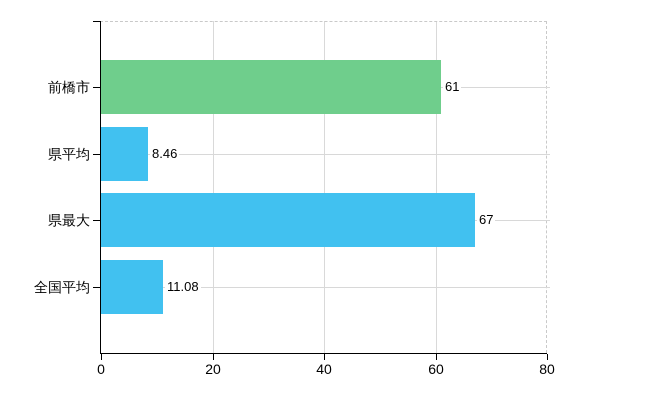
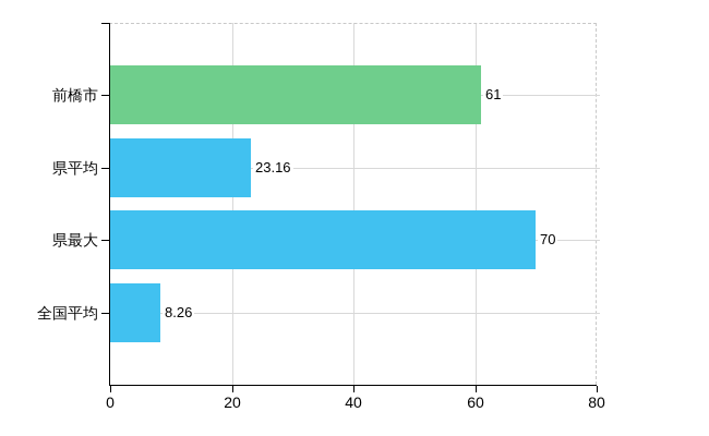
県平均: 8.46 -> 23.16
県最大: 67 -> 70
全国平均: 11.08 -> 8.26
